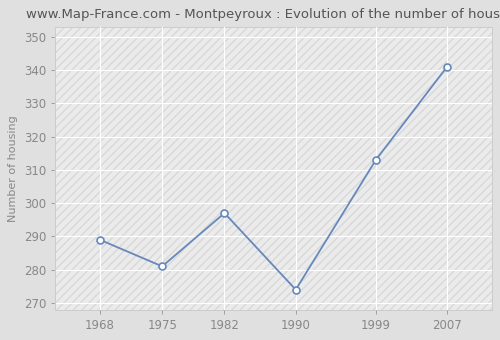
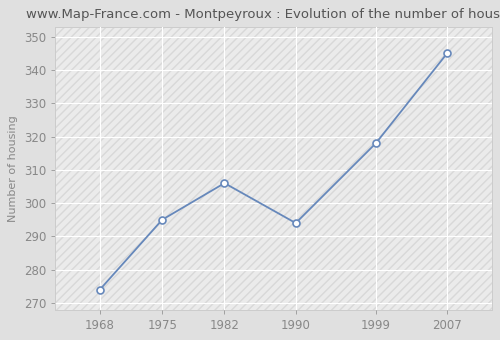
1968: 289 -> 274
1975: 281 -> 295
1982: 297 -> 306
1990: 274 -> 294
1999: 313 -> 318
2007: 341 -> 345
